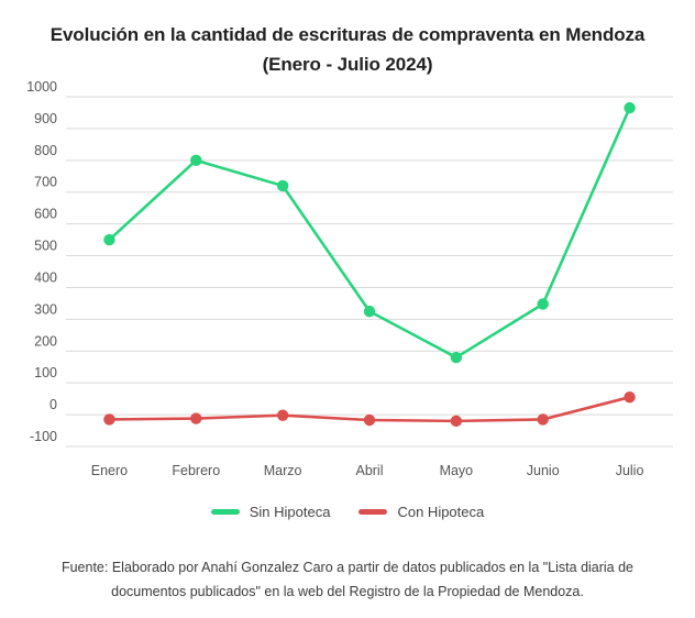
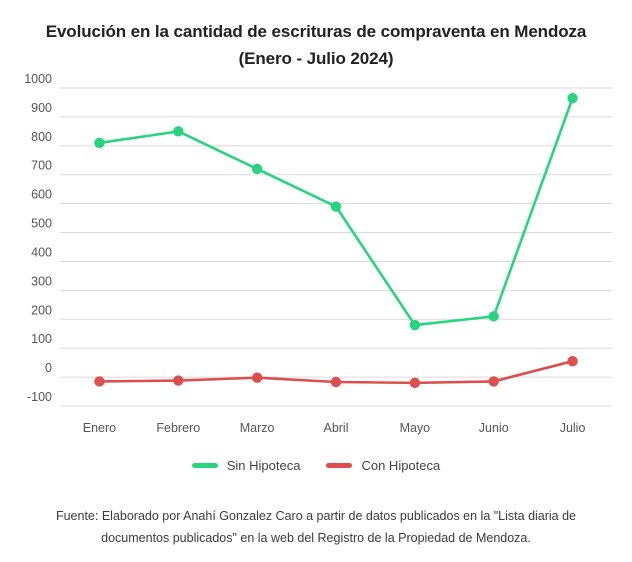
Sin Hipoteca/Enero: 550 -> 810
Sin Hipoteca/Febrero: 800 -> 850
Sin Hipoteca/Abril: 320 -> 590
Sin Hipoteca/Junio: 350 -> 210
